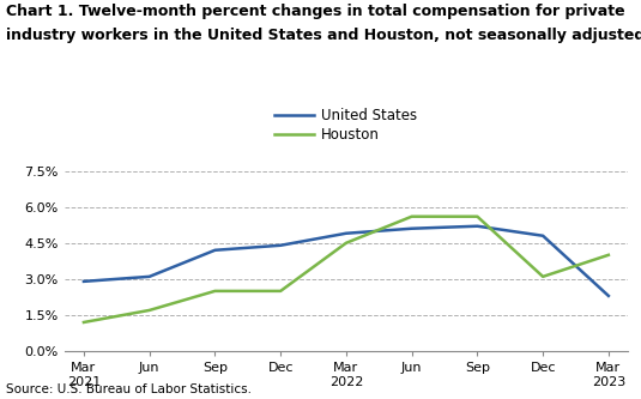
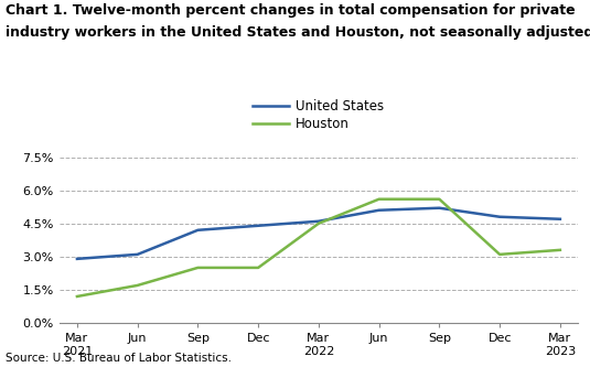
United States/Mar 2022: 4.9% -> 4.6%
United States/Mar 2023: 2.3% -> 4.7%
Houston/Mar 2023: 4.0% -> 3.3%
